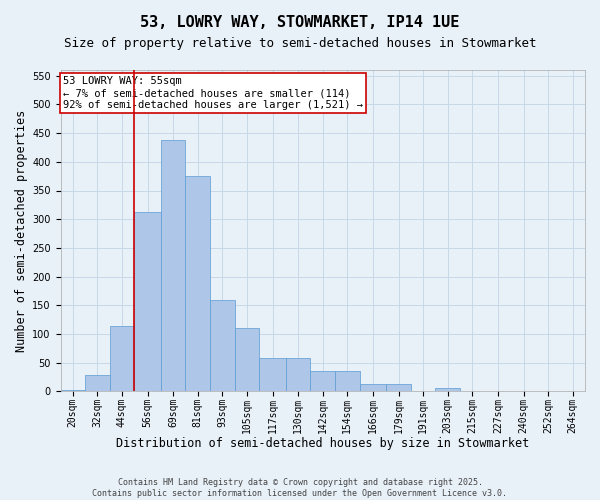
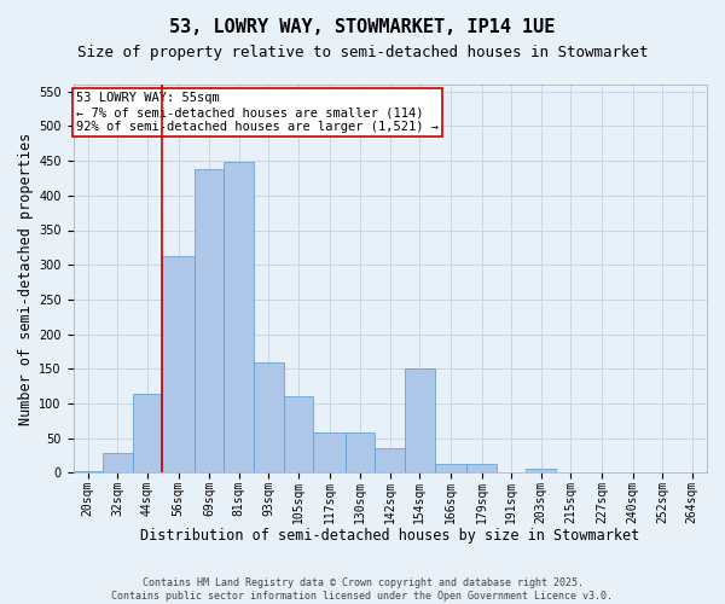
81sqm: 375 -> 448
154sqm: 36 -> 150
